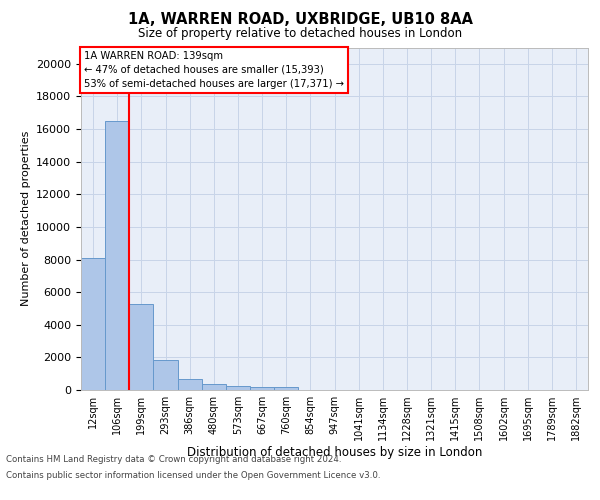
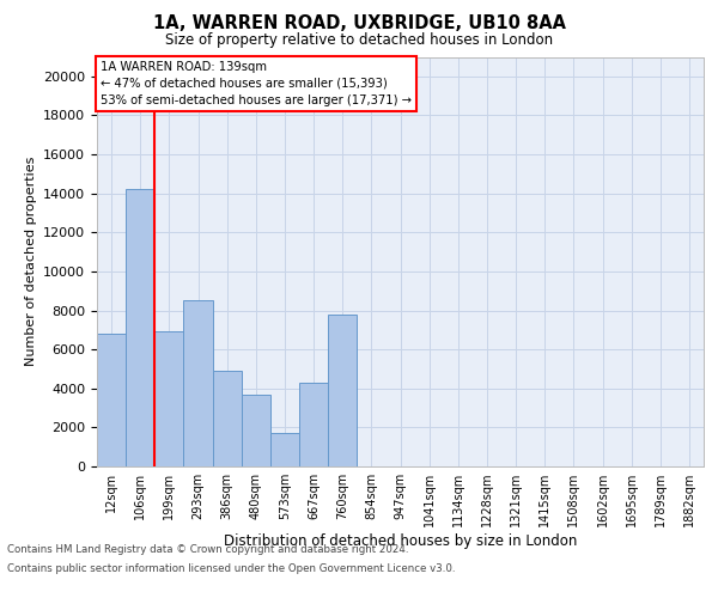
12sqm: 8100 -> 6800
106sqm: 16500 -> 14200
199sqm: 5300 -> 6900
293sqm: 1800 -> 8500
386sqm: 700 -> 4900
480sqm: 400 -> 3700
573sqm: 300 -> 1700
667sqm: 200 -> 4300
760sqm: 200 -> 7800
